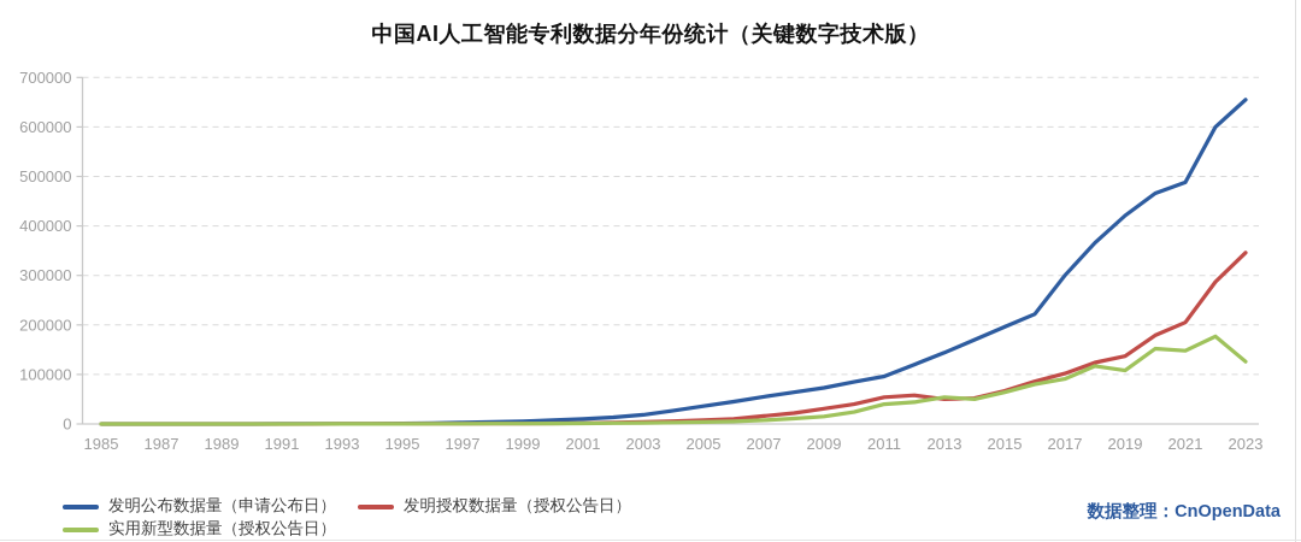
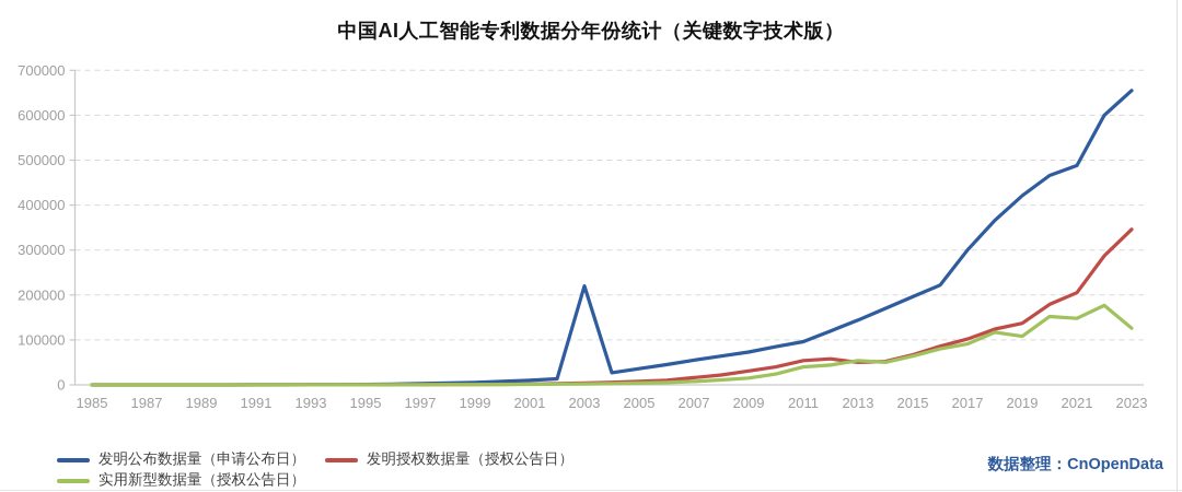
发明公布数据量（申请公布日）/2003: 20000 -> 220000
